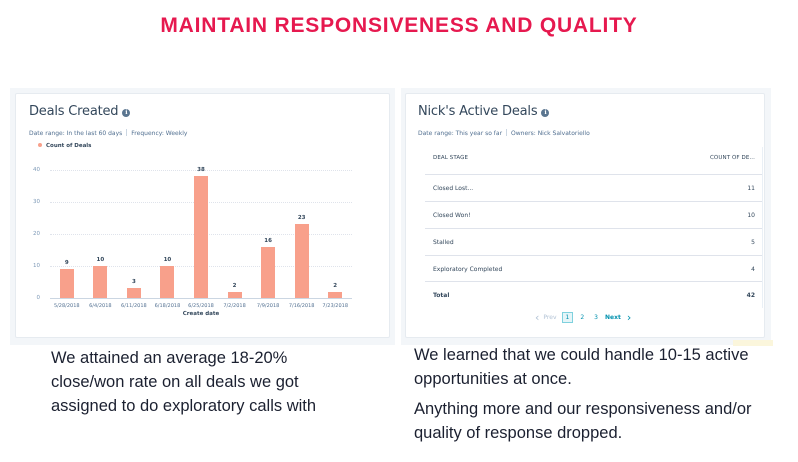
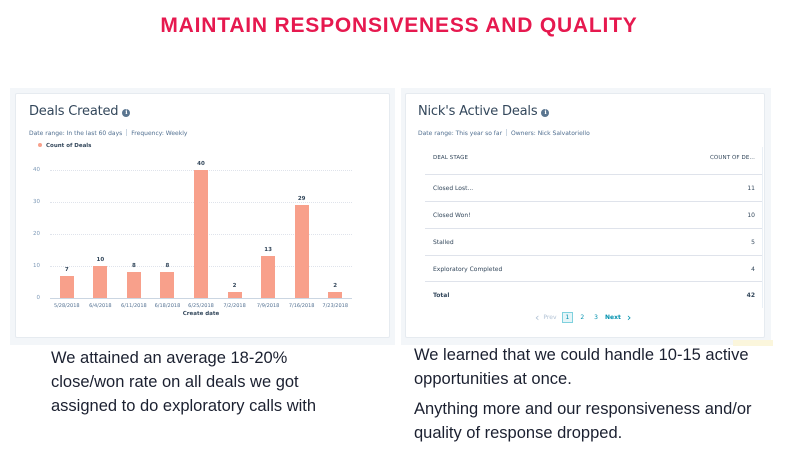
5/28/2018: 9 -> 7
6/11/2018: 3 -> 8
6/18/2018: 10 -> 8
6/25/2018: 38 -> 40
7/9/2018: 16 -> 13
7/16/2018: 23 -> 29
